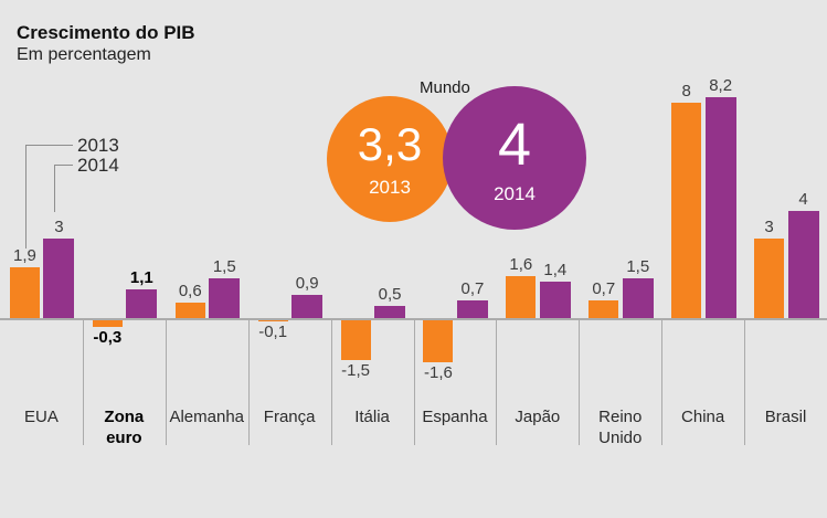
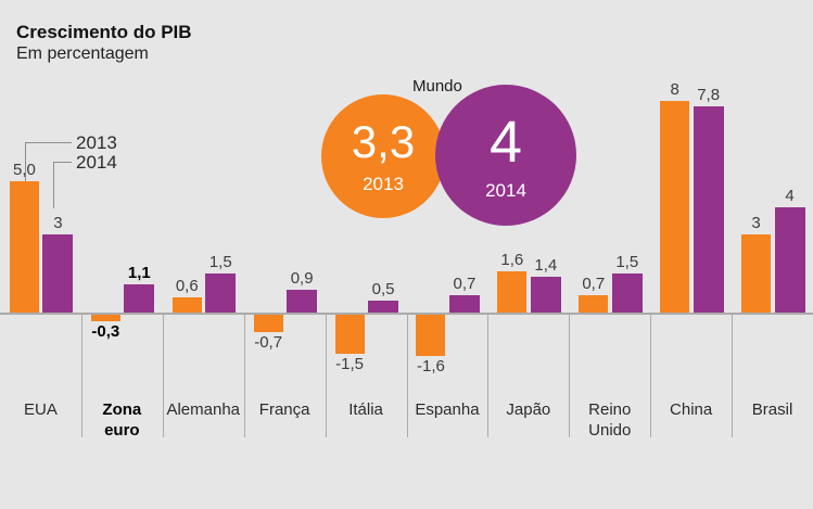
2013/EUA: 1,9 -> 5,0
2013/França: -0,1 -> -0,7
2014/China: 8,2 -> 7,8
